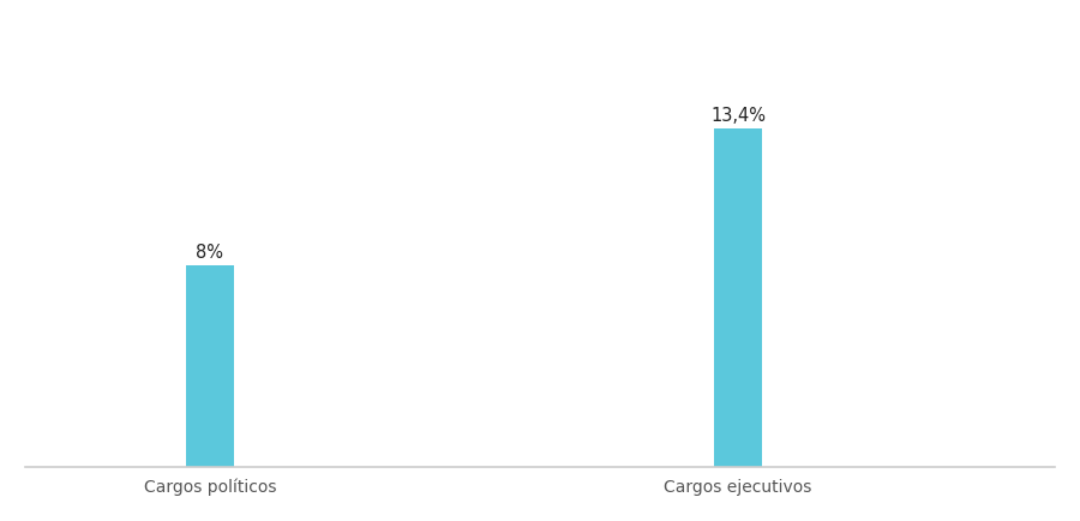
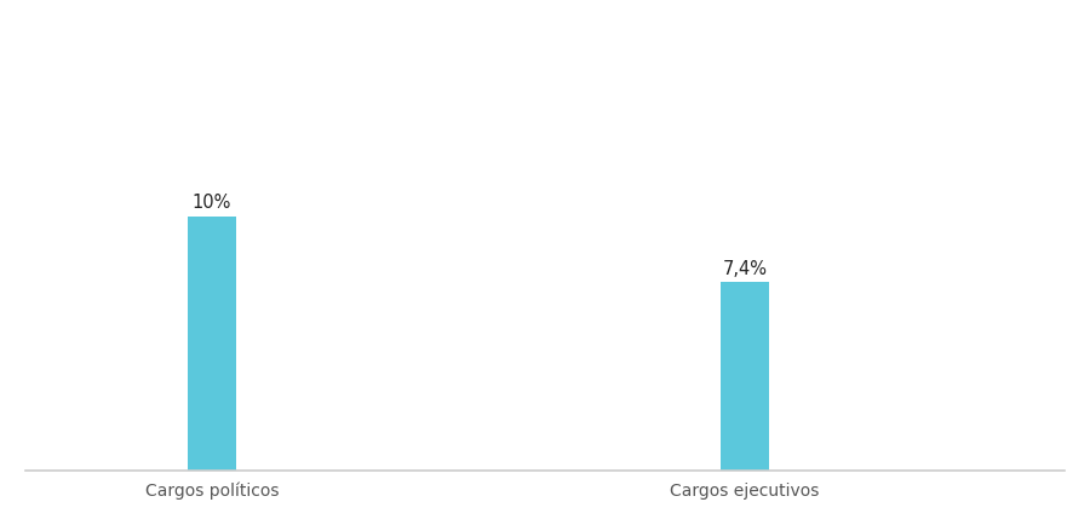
Cargos políticos: 8% -> 10%
Cargos ejecutivos: 13,4% -> 7,4%
